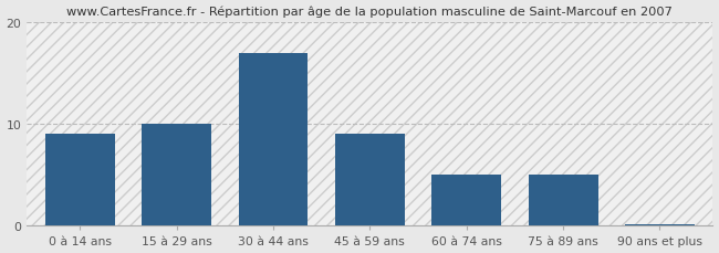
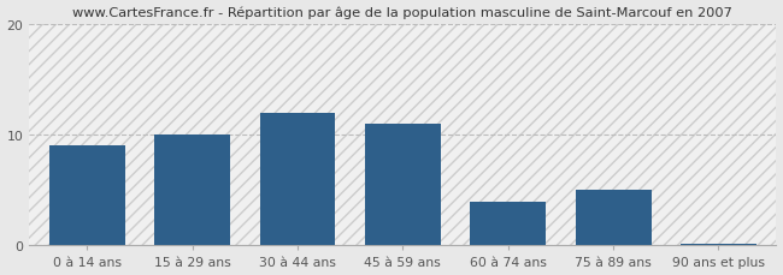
30 à 44 ans: 17.0 -> 12.0
45 à 59 ans: 9.0 -> 11.0
60 à 74 ans: 5.0 -> 4.0
